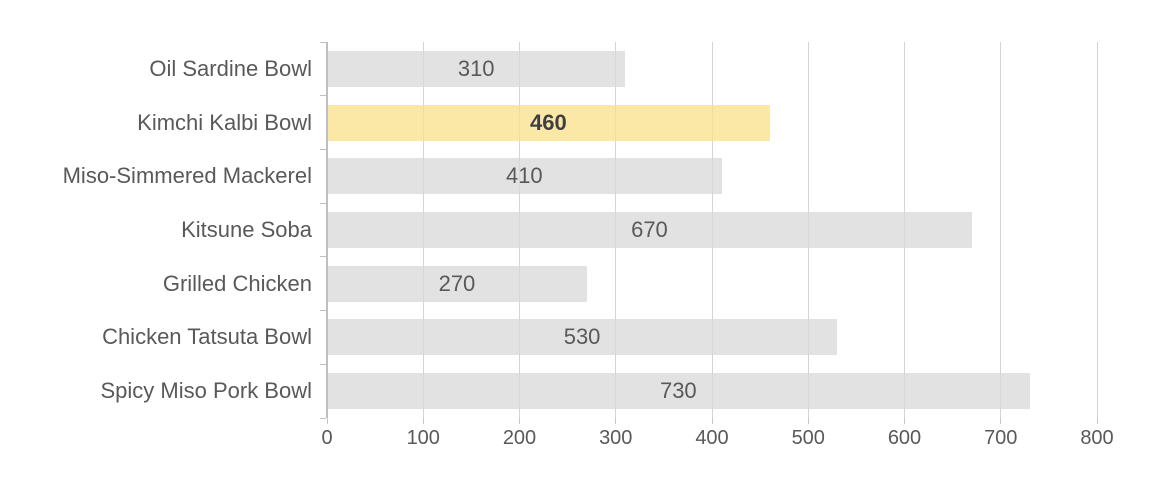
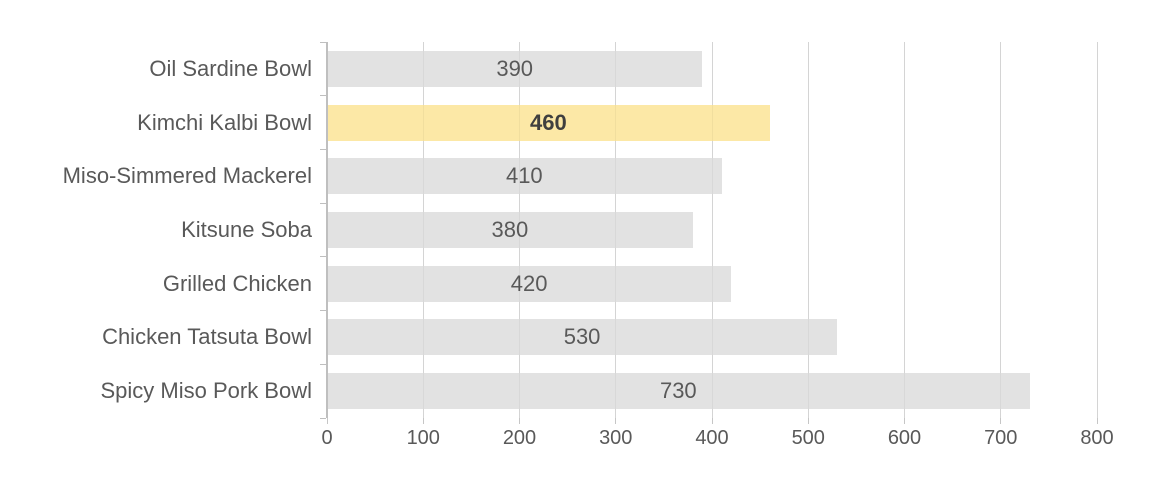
Oil Sardine Bowl: 310 -> 390
Kitsune Soba: 670 -> 380
Grilled Chicken: 270 -> 420
